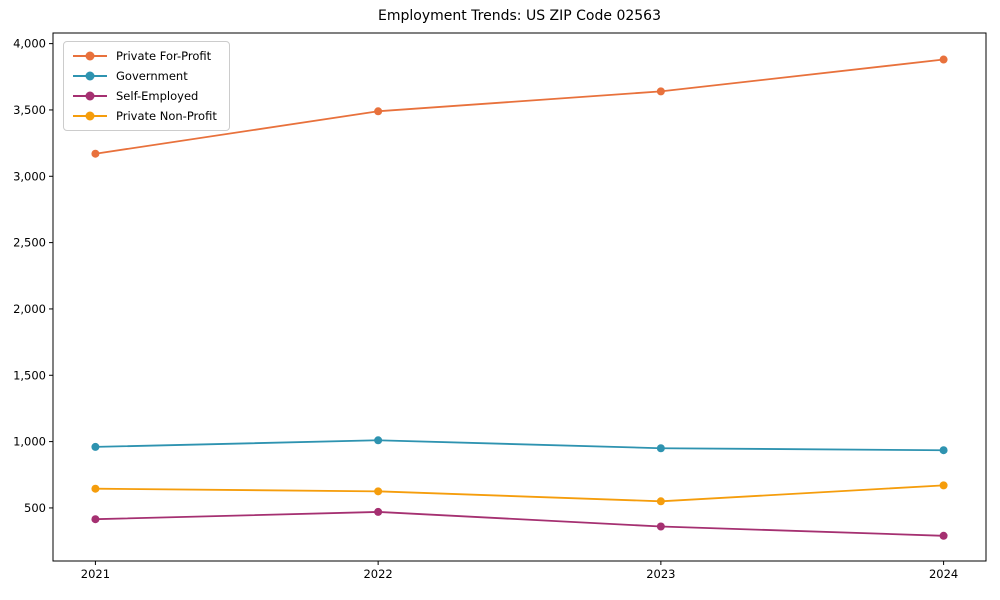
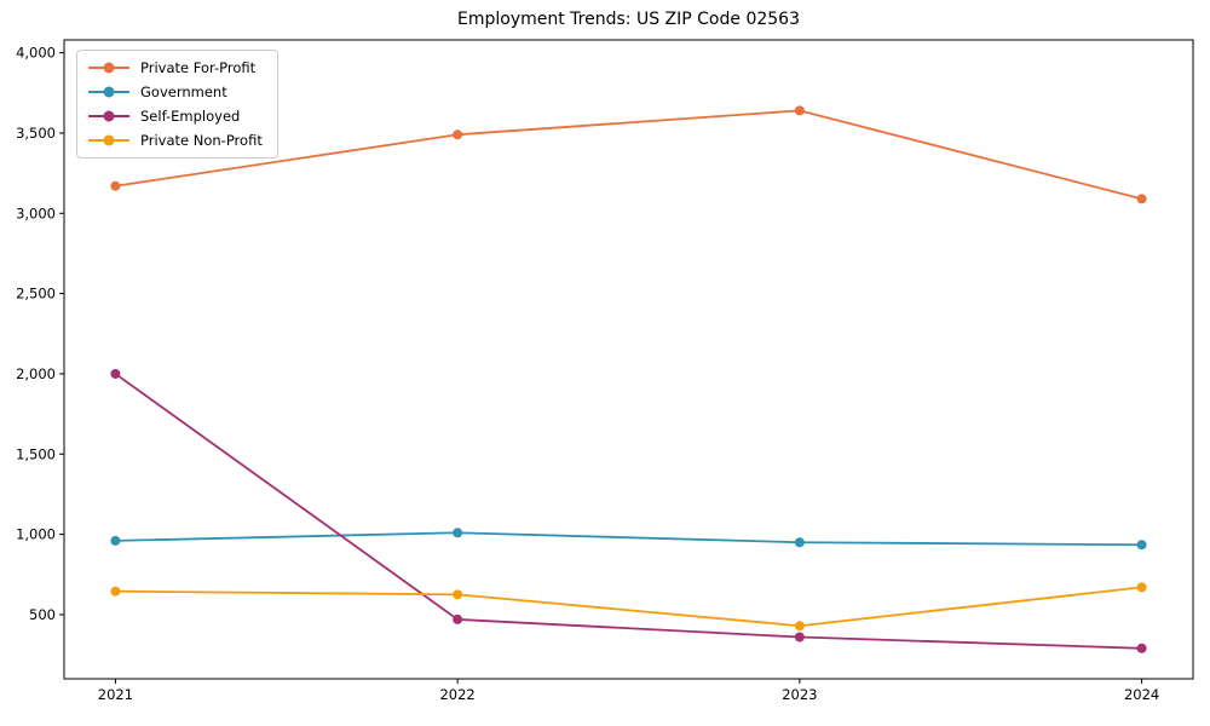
Self-Employed/2021: 420 -> 2000
Private Non-Profit/2023: 550 -> 430
Private For-Profit/2024: 3880 -> 3090
